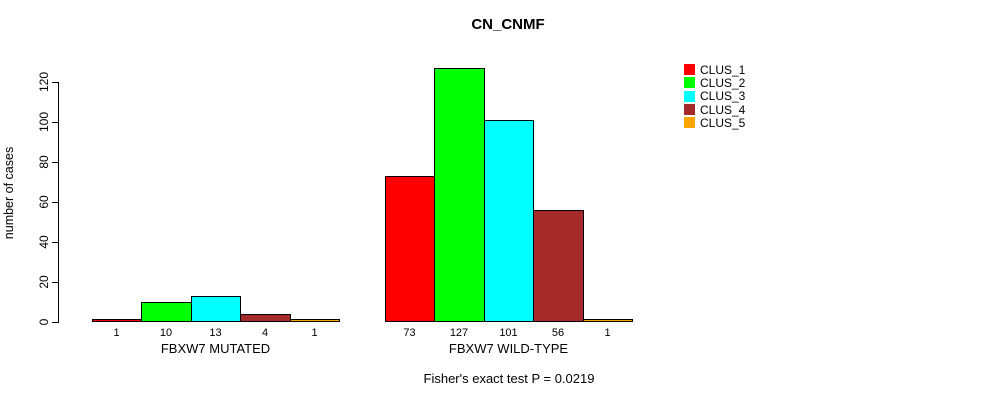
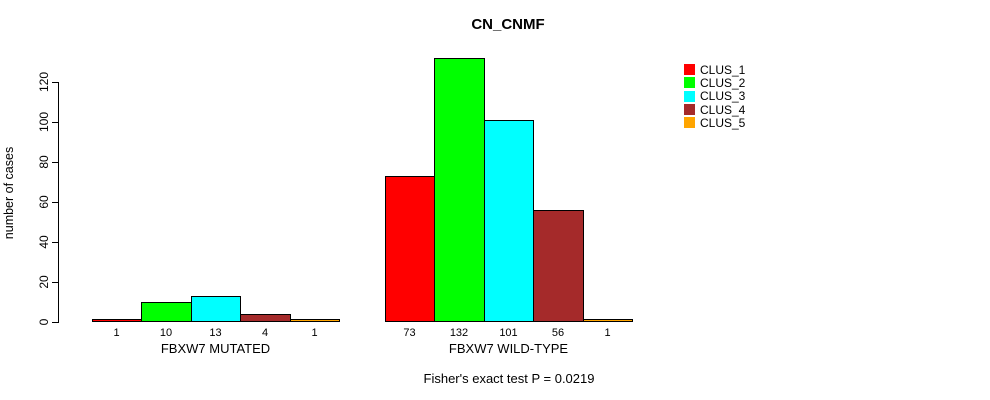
CLUS_2/FBXW7 WILD-TYPE: 127 -> 132
